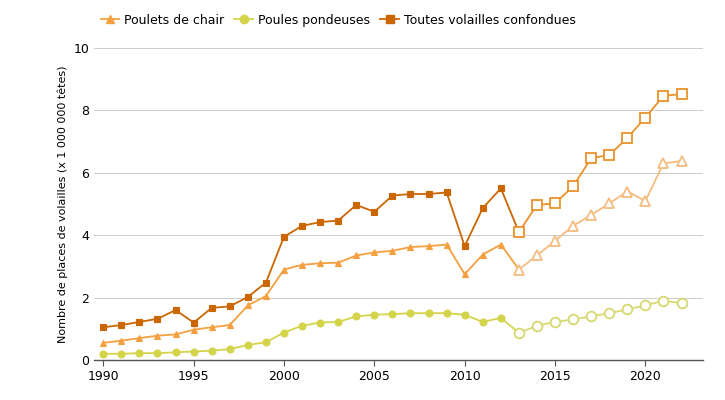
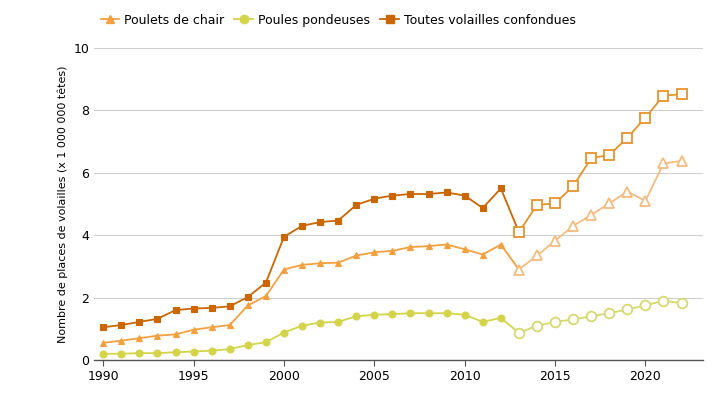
Toutes volailles confondues/1995: 1.20 -> 1.65
Toutes volailles confondues/2005: 4.75 -> 5.17
Poulets de chair/2010: 2.75 -> 3.55
Toutes volailles confondues/2010: 3.65 -> 5.27
